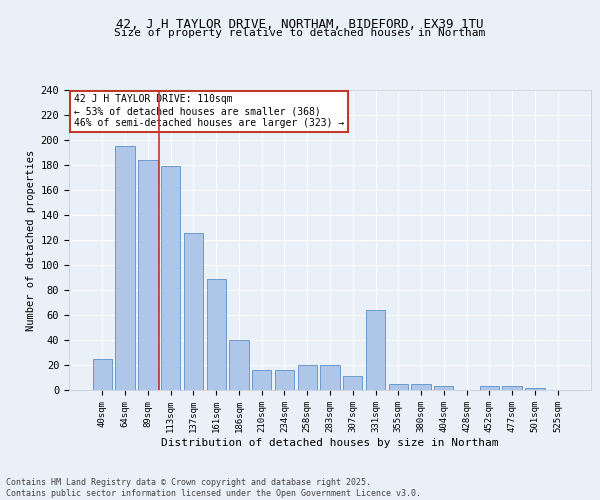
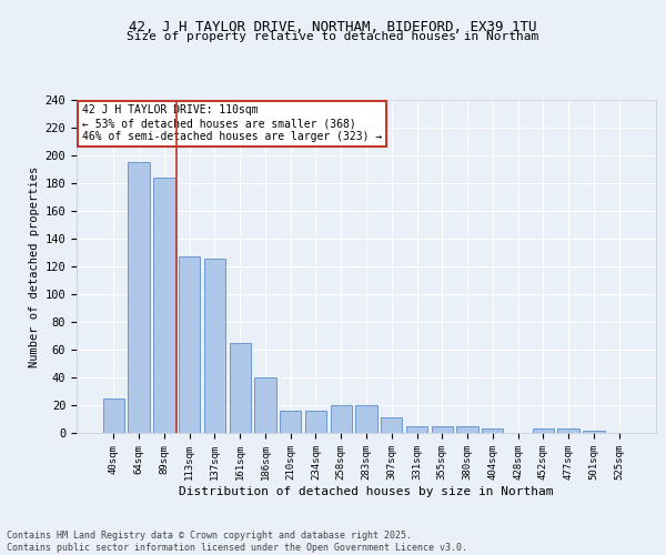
113sqm: 179 -> 127
161sqm: 89 -> 65
331sqm: 64 -> 5
